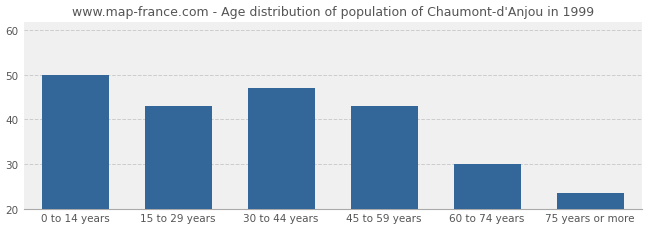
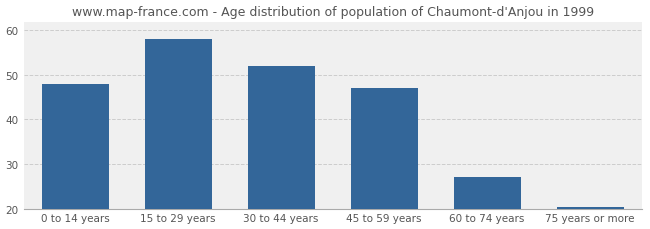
0 to 14 years: 50.0 -> 48.0
15 to 29 years: 43.0 -> 58.0
30 to 44 years: 47.0 -> 52.0
45 to 59 years: 43.0 -> 47.0
60 to 74 years: 30.0 -> 27.0
75 years or more: 23.5 -> 20.3
